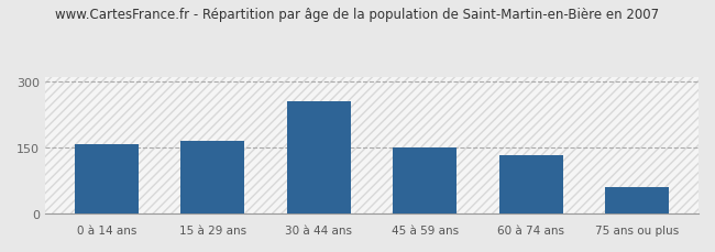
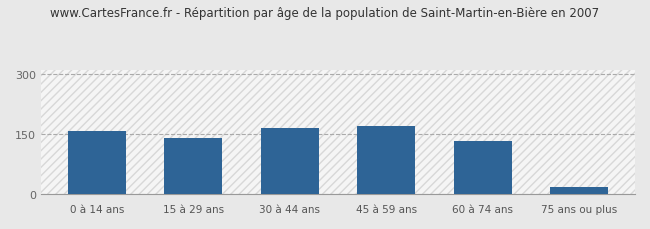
15 à 29 ans: 165 -> 141
30 à 44 ans: 255 -> 164
45 à 59 ans: 150 -> 170
75 ans ou plus: 60 -> 17
